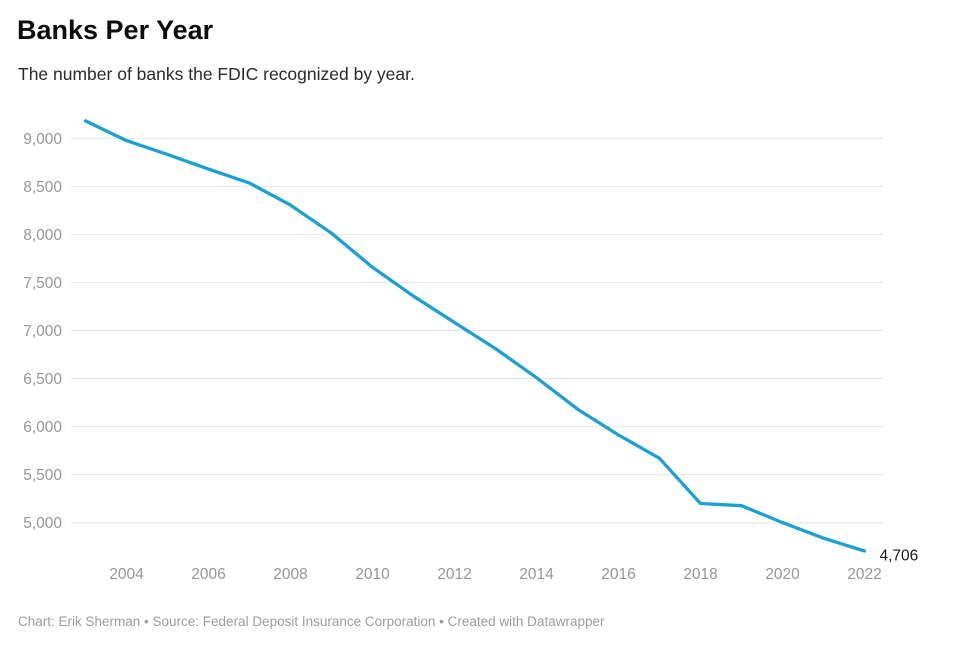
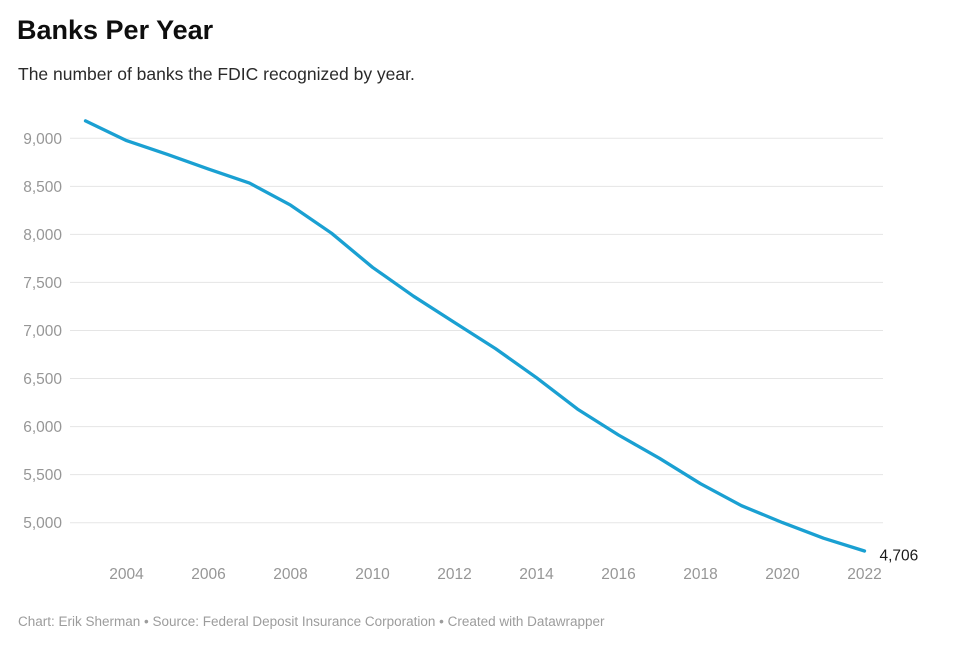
2018: 5200 -> 5400
